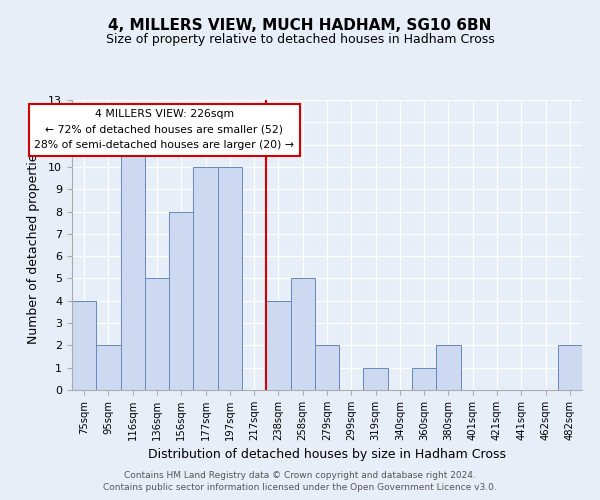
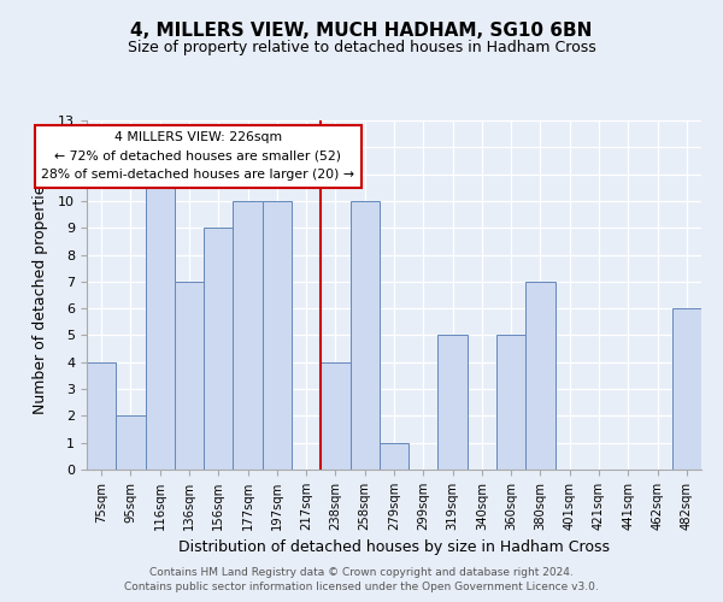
136sqm: 5 -> 7
156sqm: 8 -> 9
258sqm: 5 -> 10
279sqm: 2 -> 1
319sqm: 1 -> 5
360sqm: 1 -> 5
380sqm: 2 -> 7
482sqm: 2 -> 6
